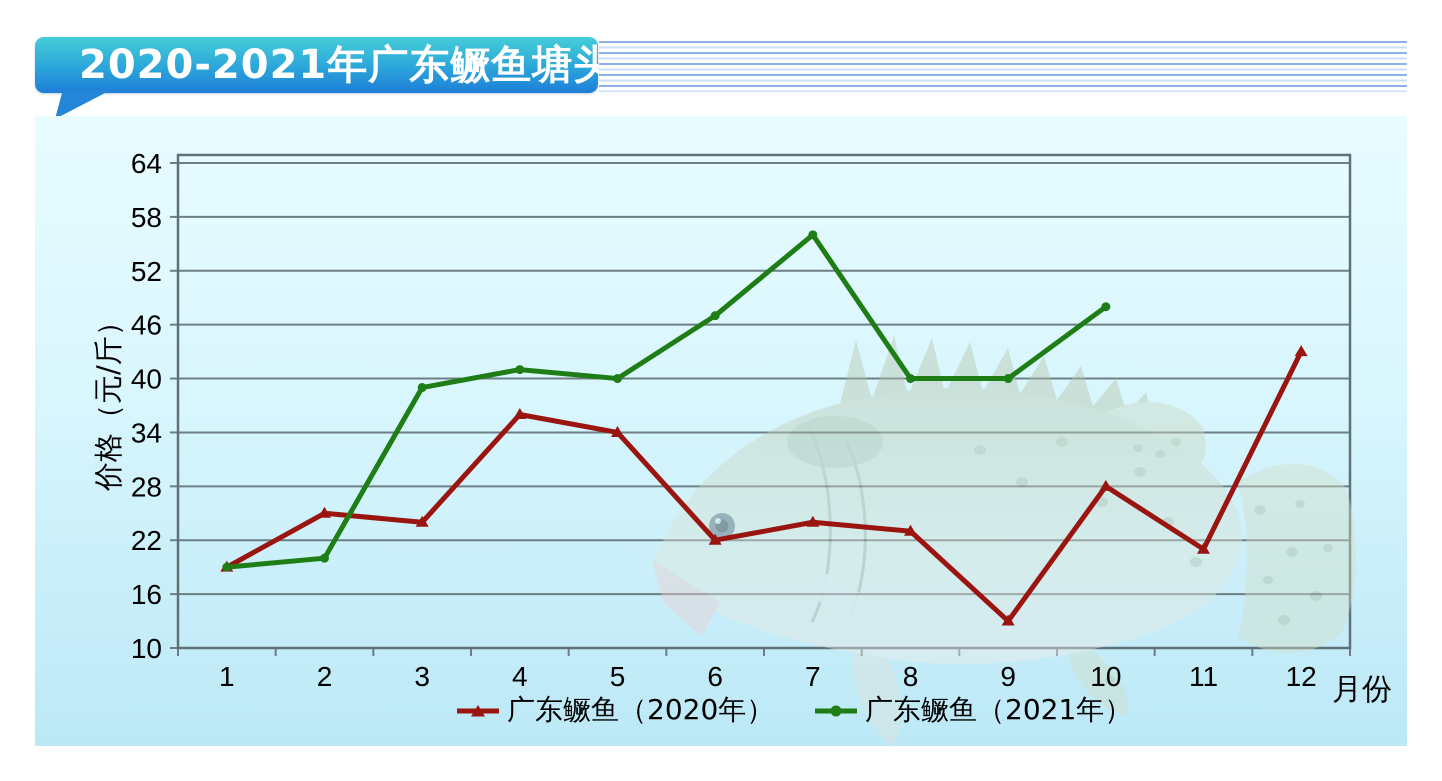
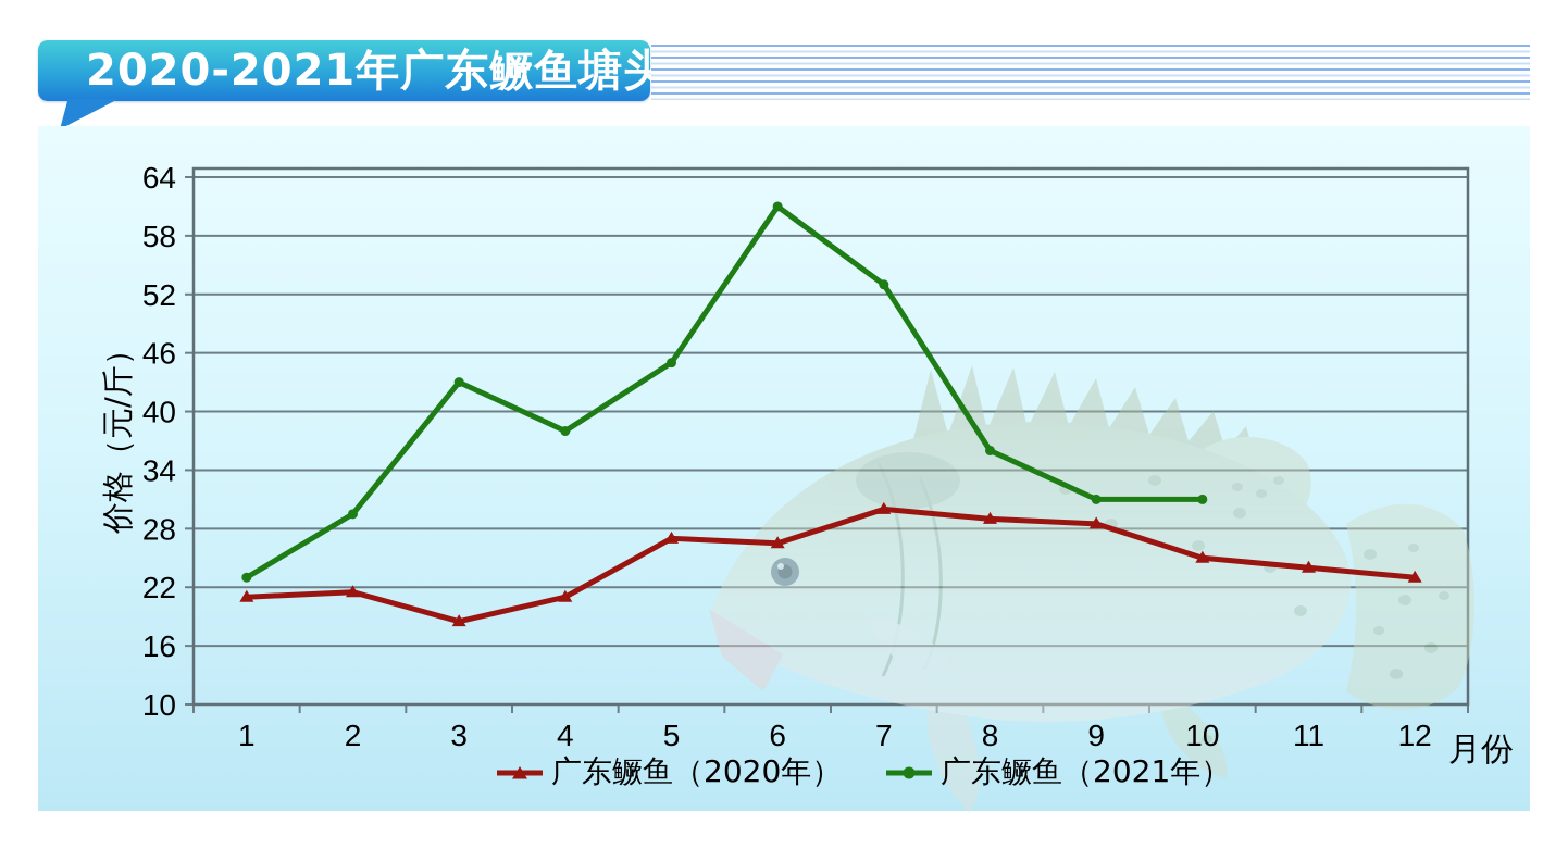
广东鳜鱼（2020年）/1: 19 -> 21
广东鳜鱼（2021年）/1: 19 -> 23
广东鳜鱼（2020年）/2: 25 -> 22
广东鳜鱼（2021年）/2: 20 -> 30
广东鳜鱼（2020年）/3: 24 -> 18
广东鳜鱼（2021年）/3: 39 -> 43
广东鳜鱼（2020年）/4: 36 -> 21
广东鳜鱼（2021年）/4: 41 -> 38
广东鳜鱼（2020年）/5: 34 -> 27
广东鳜鱼（2021年）/5: 40 -> 45
广东鳜鱼（2020年）/6: 22 -> 26
广东鳜鱼（2021年）/6: 47 -> 61
广东鳜鱼（2020年）/7: 24 -> 30
广东鳜鱼（2021年）/7: 56 -> 53
广东鳜鱼（2020年）/8: 23 -> 29
广东鳜鱼（2021年）/8: 40 -> 36
广东鳜鱼（2020年）/9: 13 -> 28
广东鳜鱼（2021年）/9: 40 -> 31
广东鳜鱼（2020年）/10: 28 -> 25
广东鳜鱼（2021年）/10: 48 -> 31
广东鳜鱼（2020年）/11: 21 -> 24
广东鳜鱼（2020年）/12: 43 -> 23
